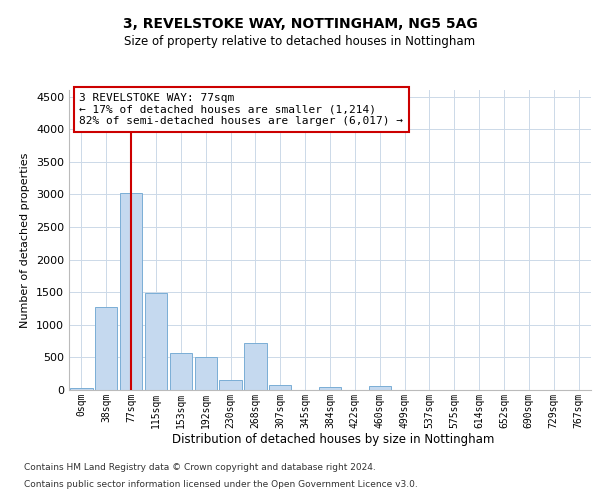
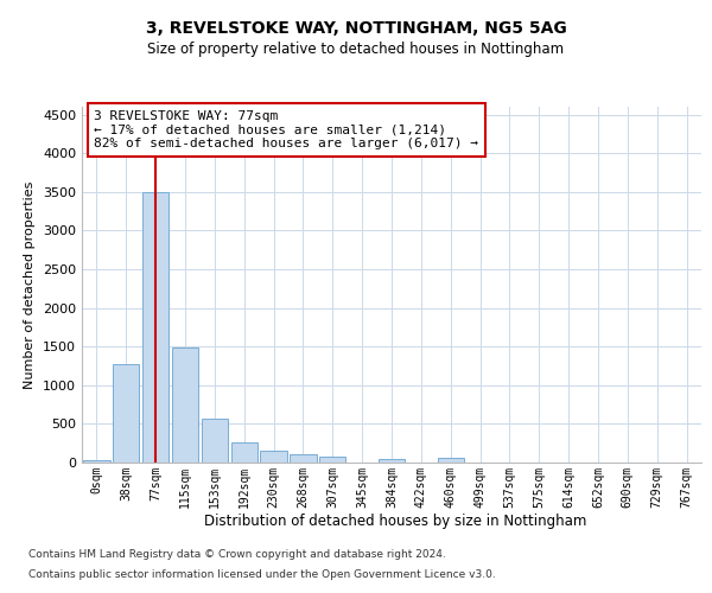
77sqm: 3020 -> 3500
192sqm: 500 -> 260
268sqm: 720 -> 100
